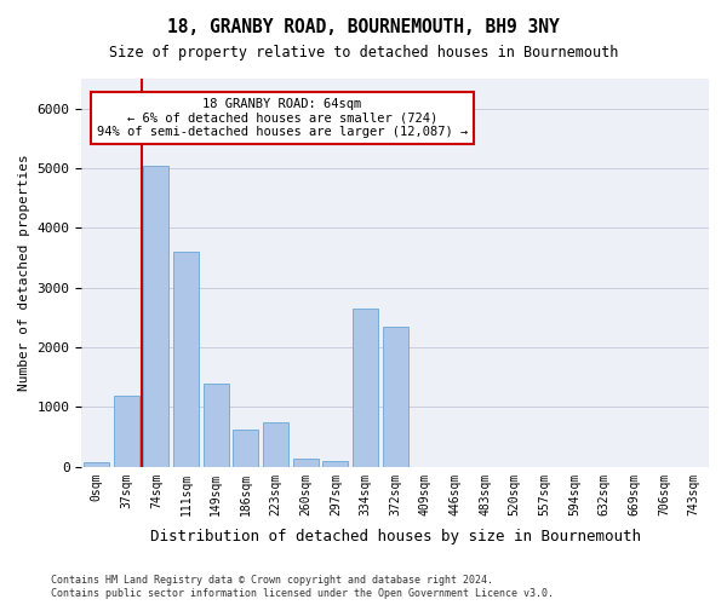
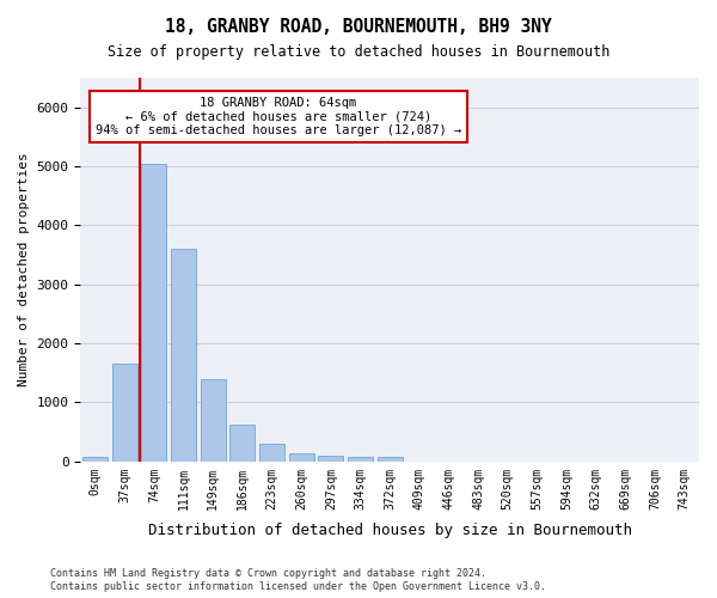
37sqm: 1200 -> 1650
223sqm: 750 -> 290
334sqm: 2650 -> 80
372sqm: 2350 -> 70
